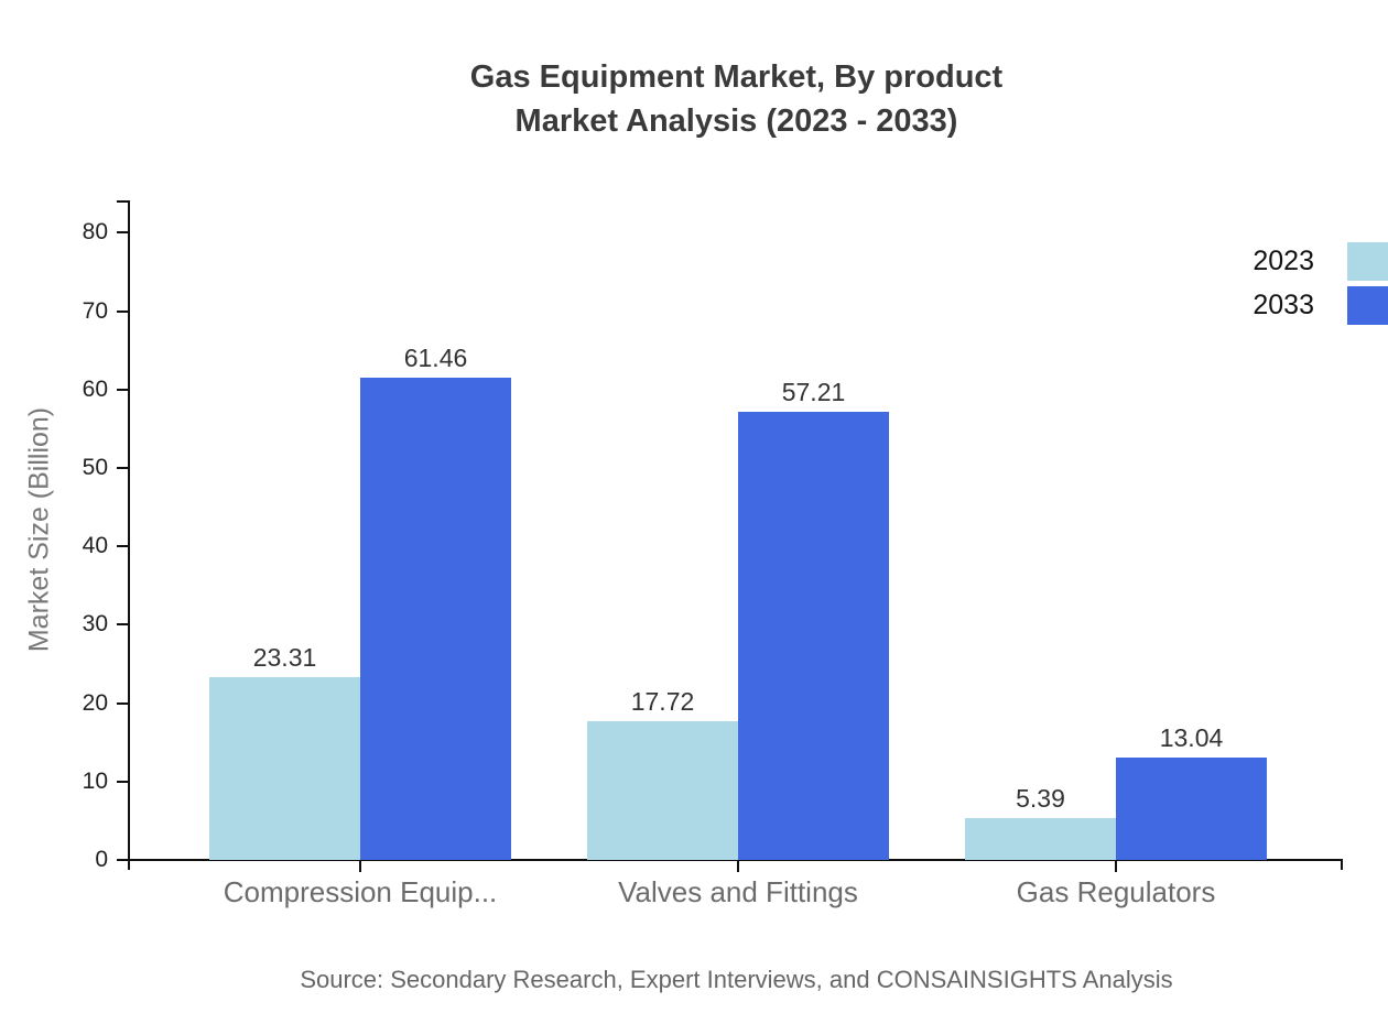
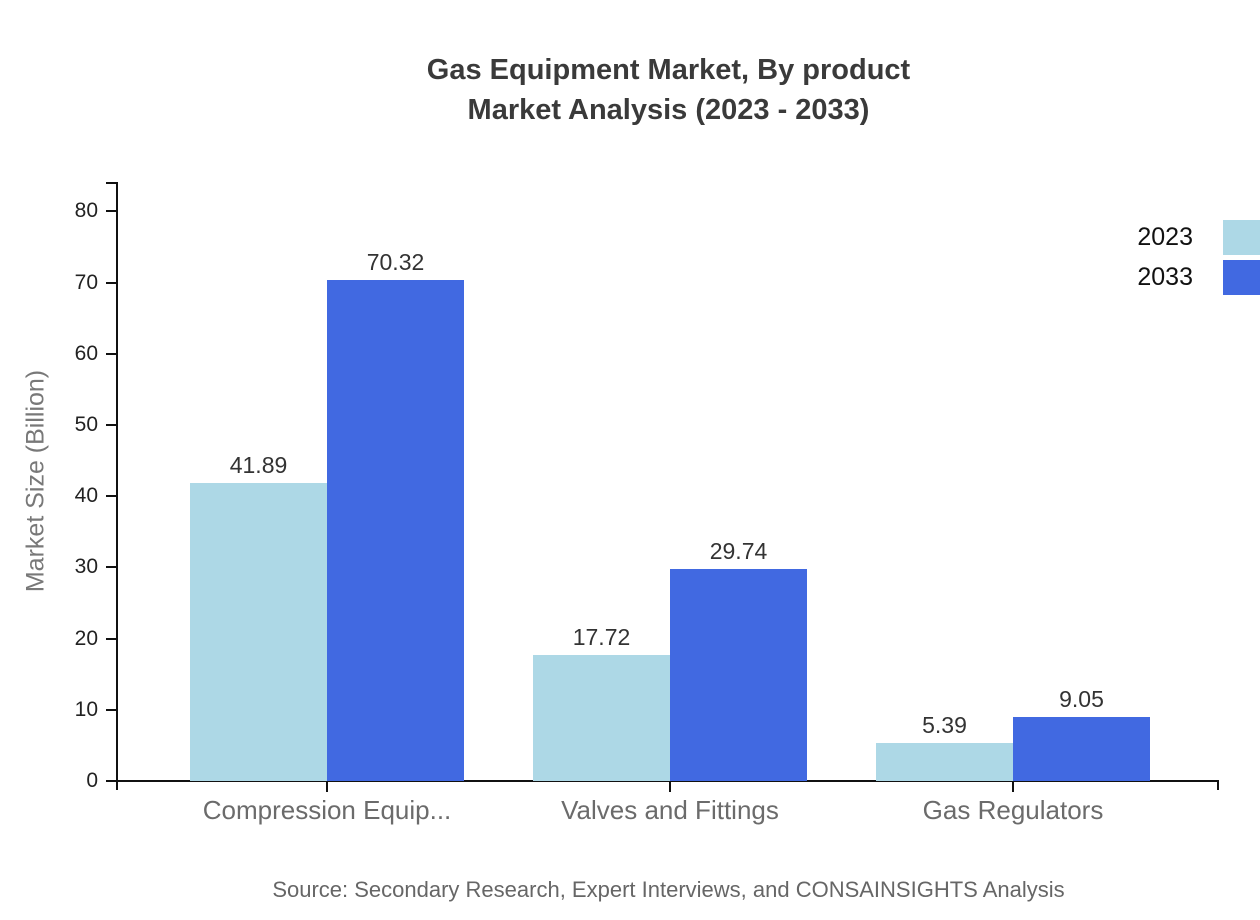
2023/Compression Equip...: 23.31 -> 41.89
2033/Compression Equip...: 61.46 -> 70.32
2033/Valves and Fittings: 57.21 -> 29.74
2033/Gas Regulators: 13.04 -> 9.05
